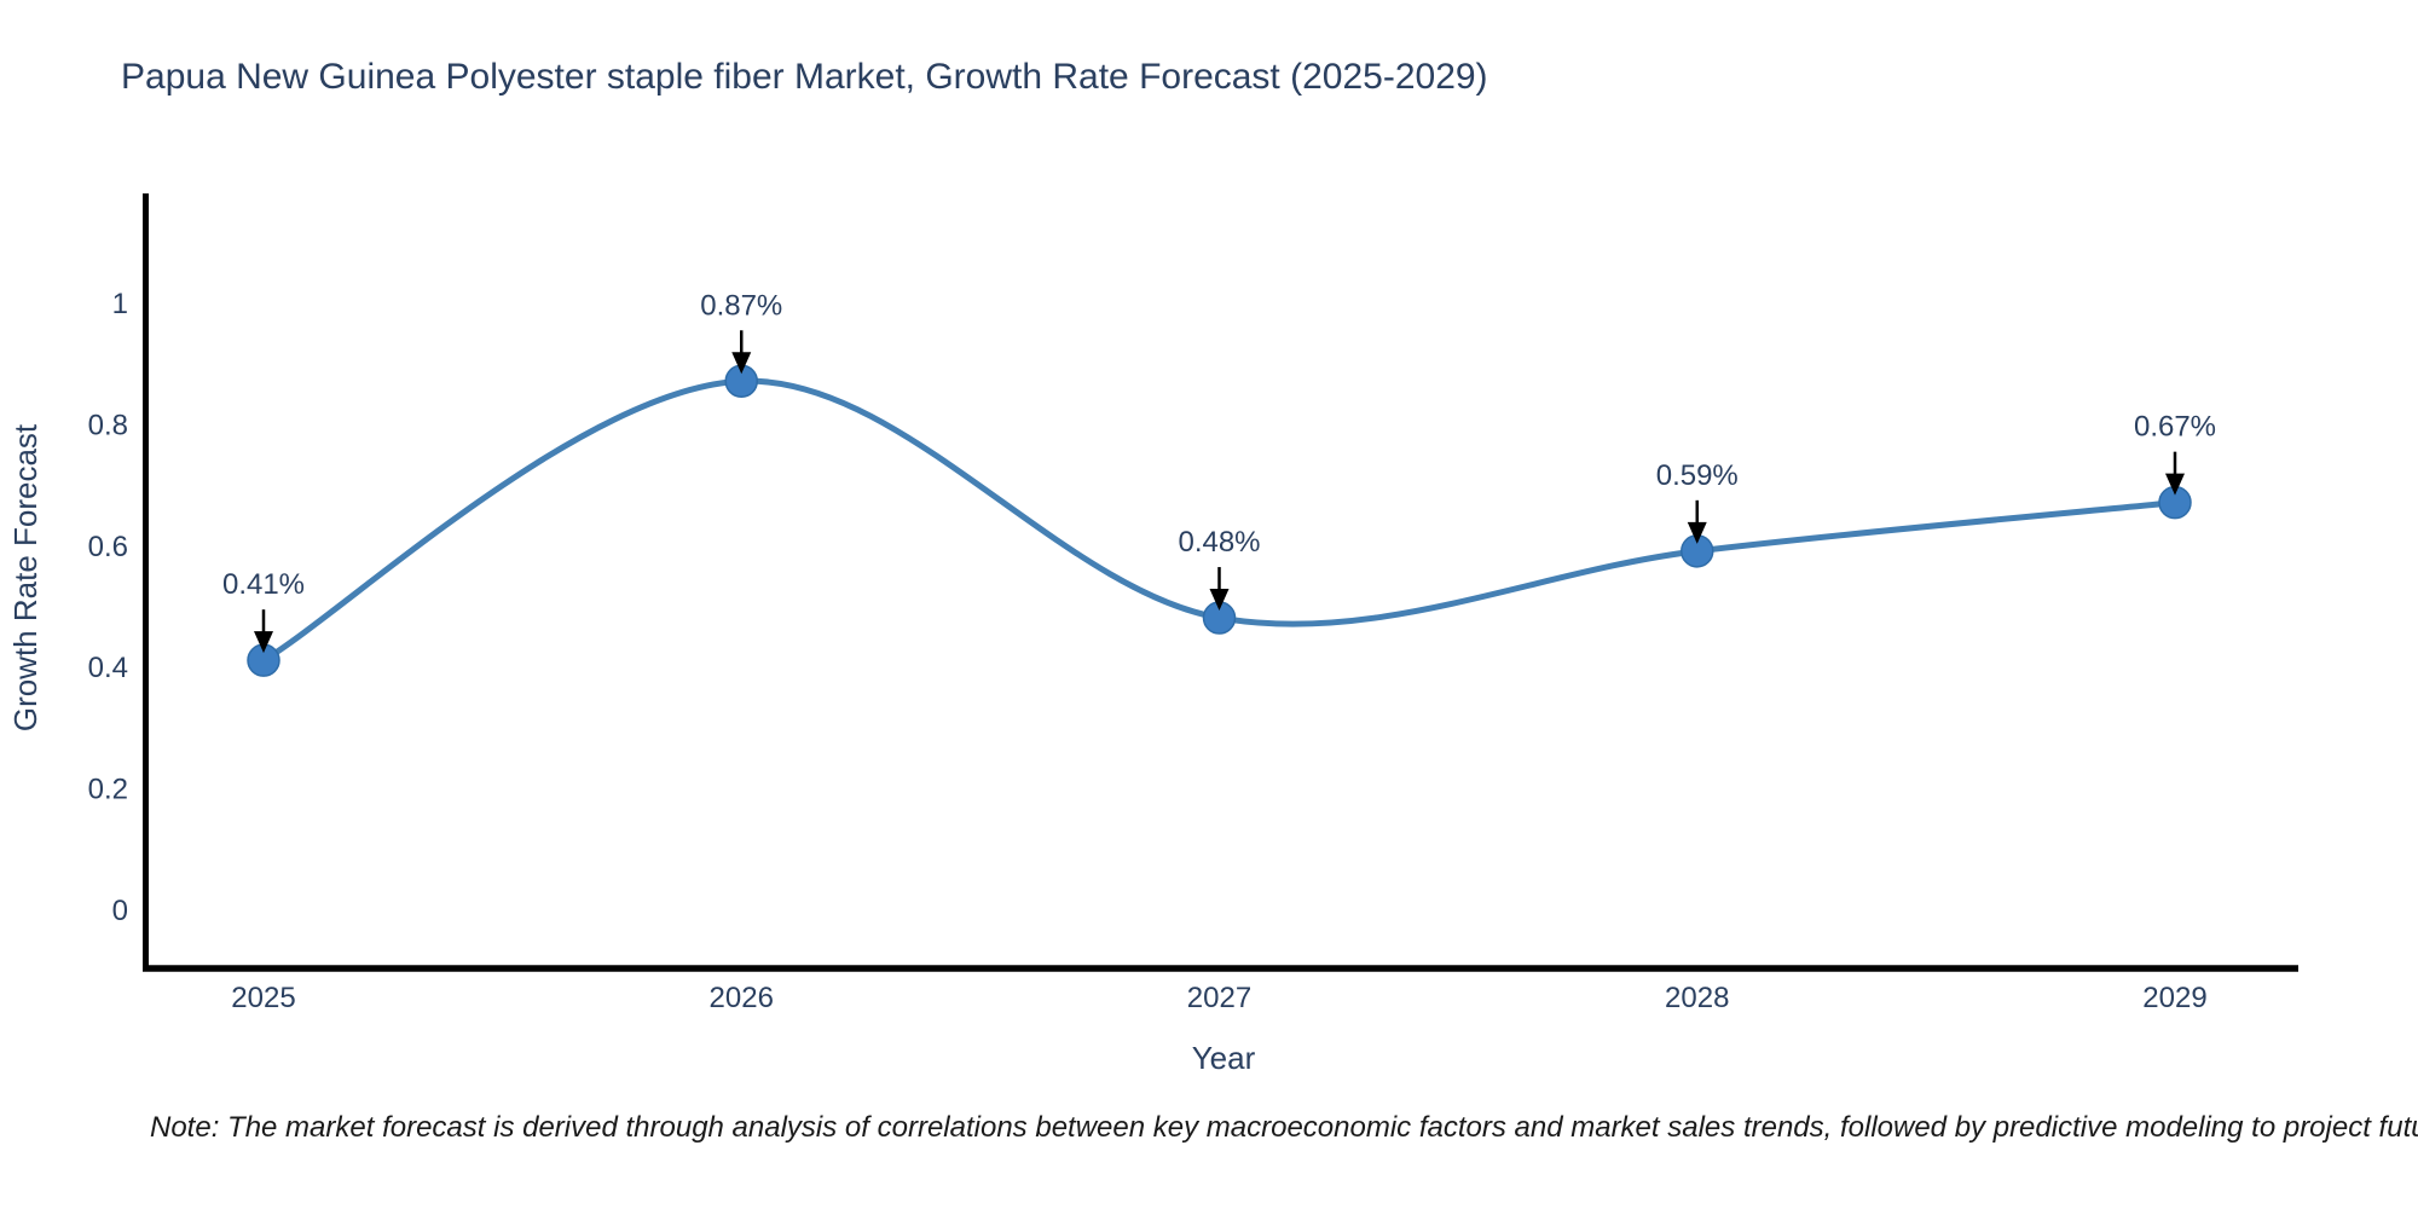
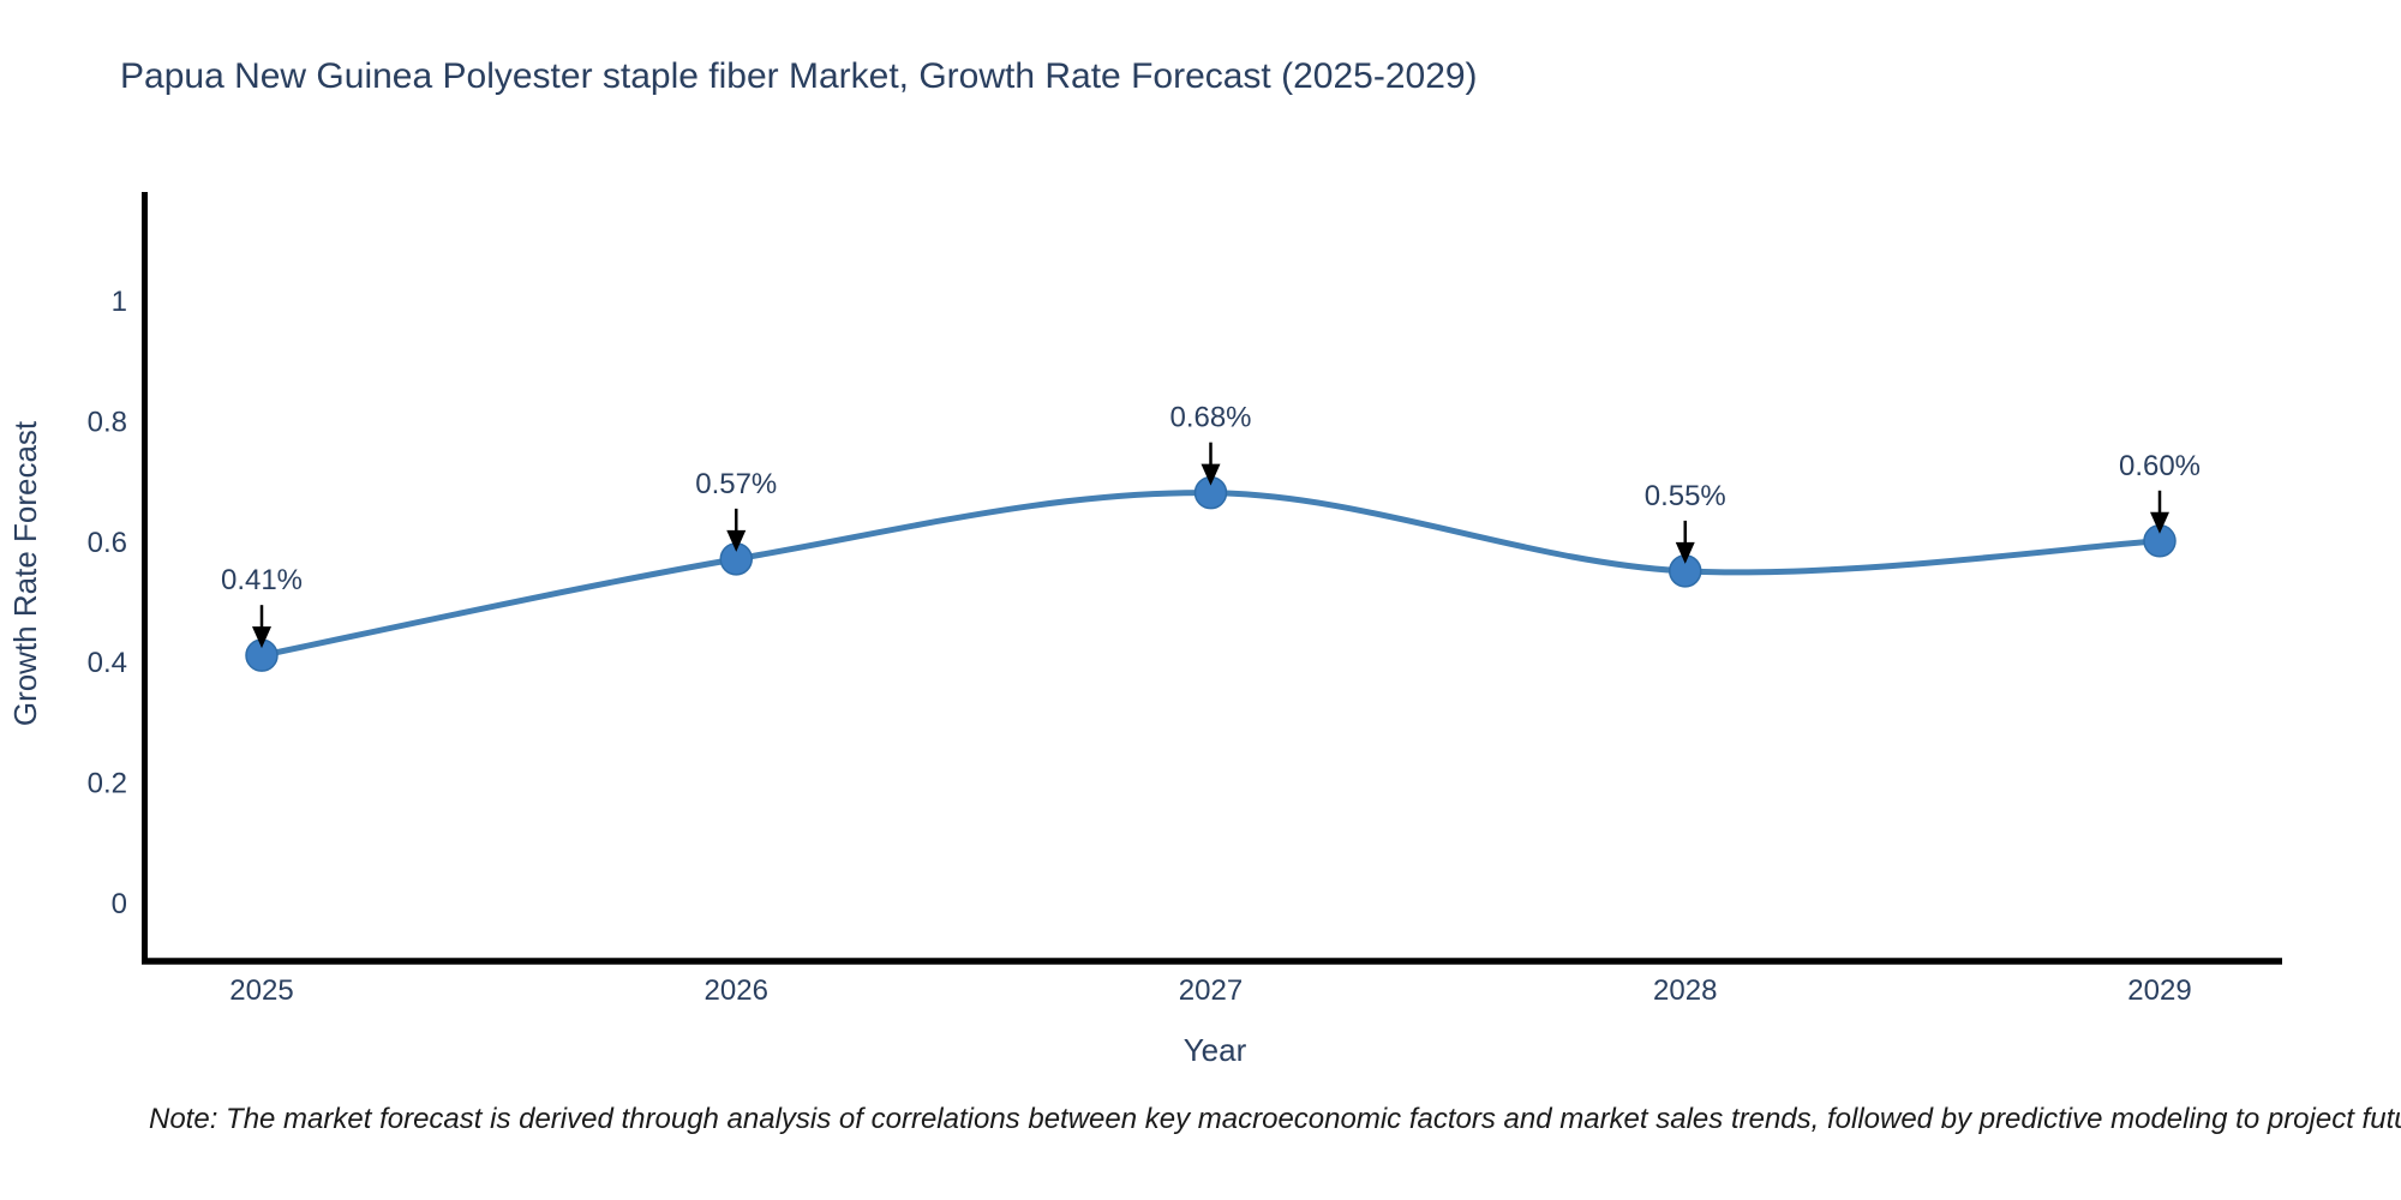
2026: 0.87% -> 0.57%
2027: 0.48% -> 0.68%
2028: 0.59% -> 0.55%
2029: 0.67% -> 0.60%
